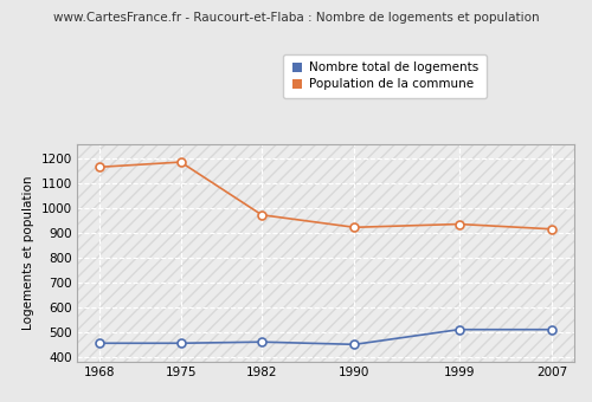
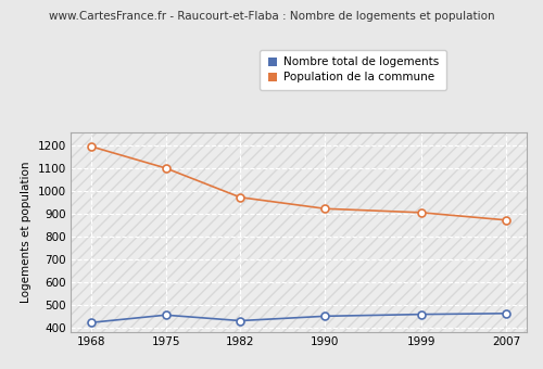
Nombre total de logements/1968: 455 -> 422
Population de la commune/1968: 1165 -> 1195
Population de la commune/1975: 1185 -> 1100
Nombre total de logements/1982: 460 -> 430
Nombre total de logements/1999: 510 -> 458
Population de la commune/1999: 935 -> 905
Nombre total de logements/2007: 510 -> 462
Population de la commune/2007: 915 -> 872
